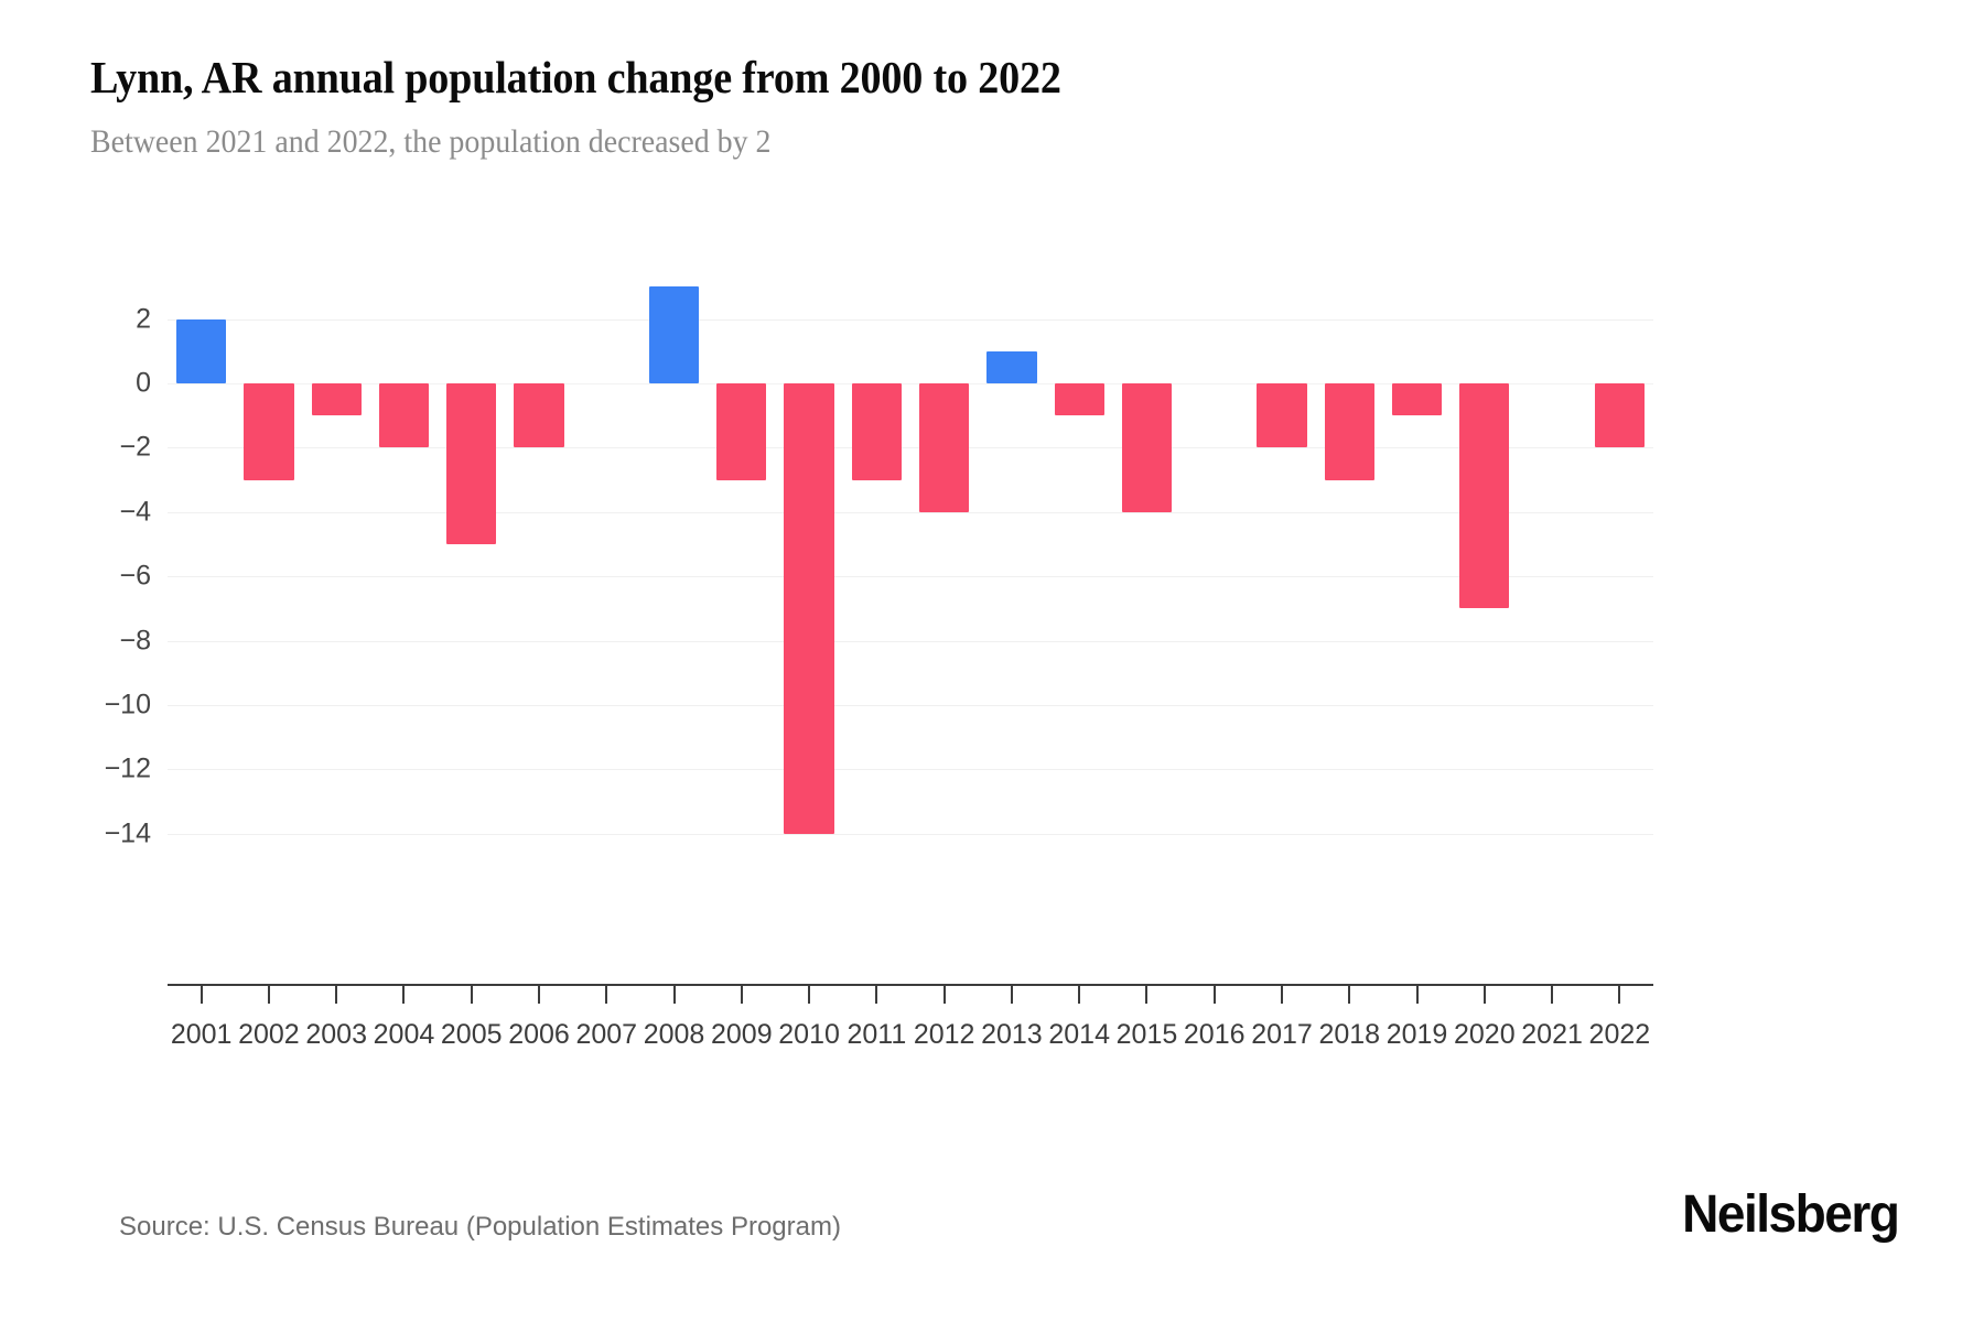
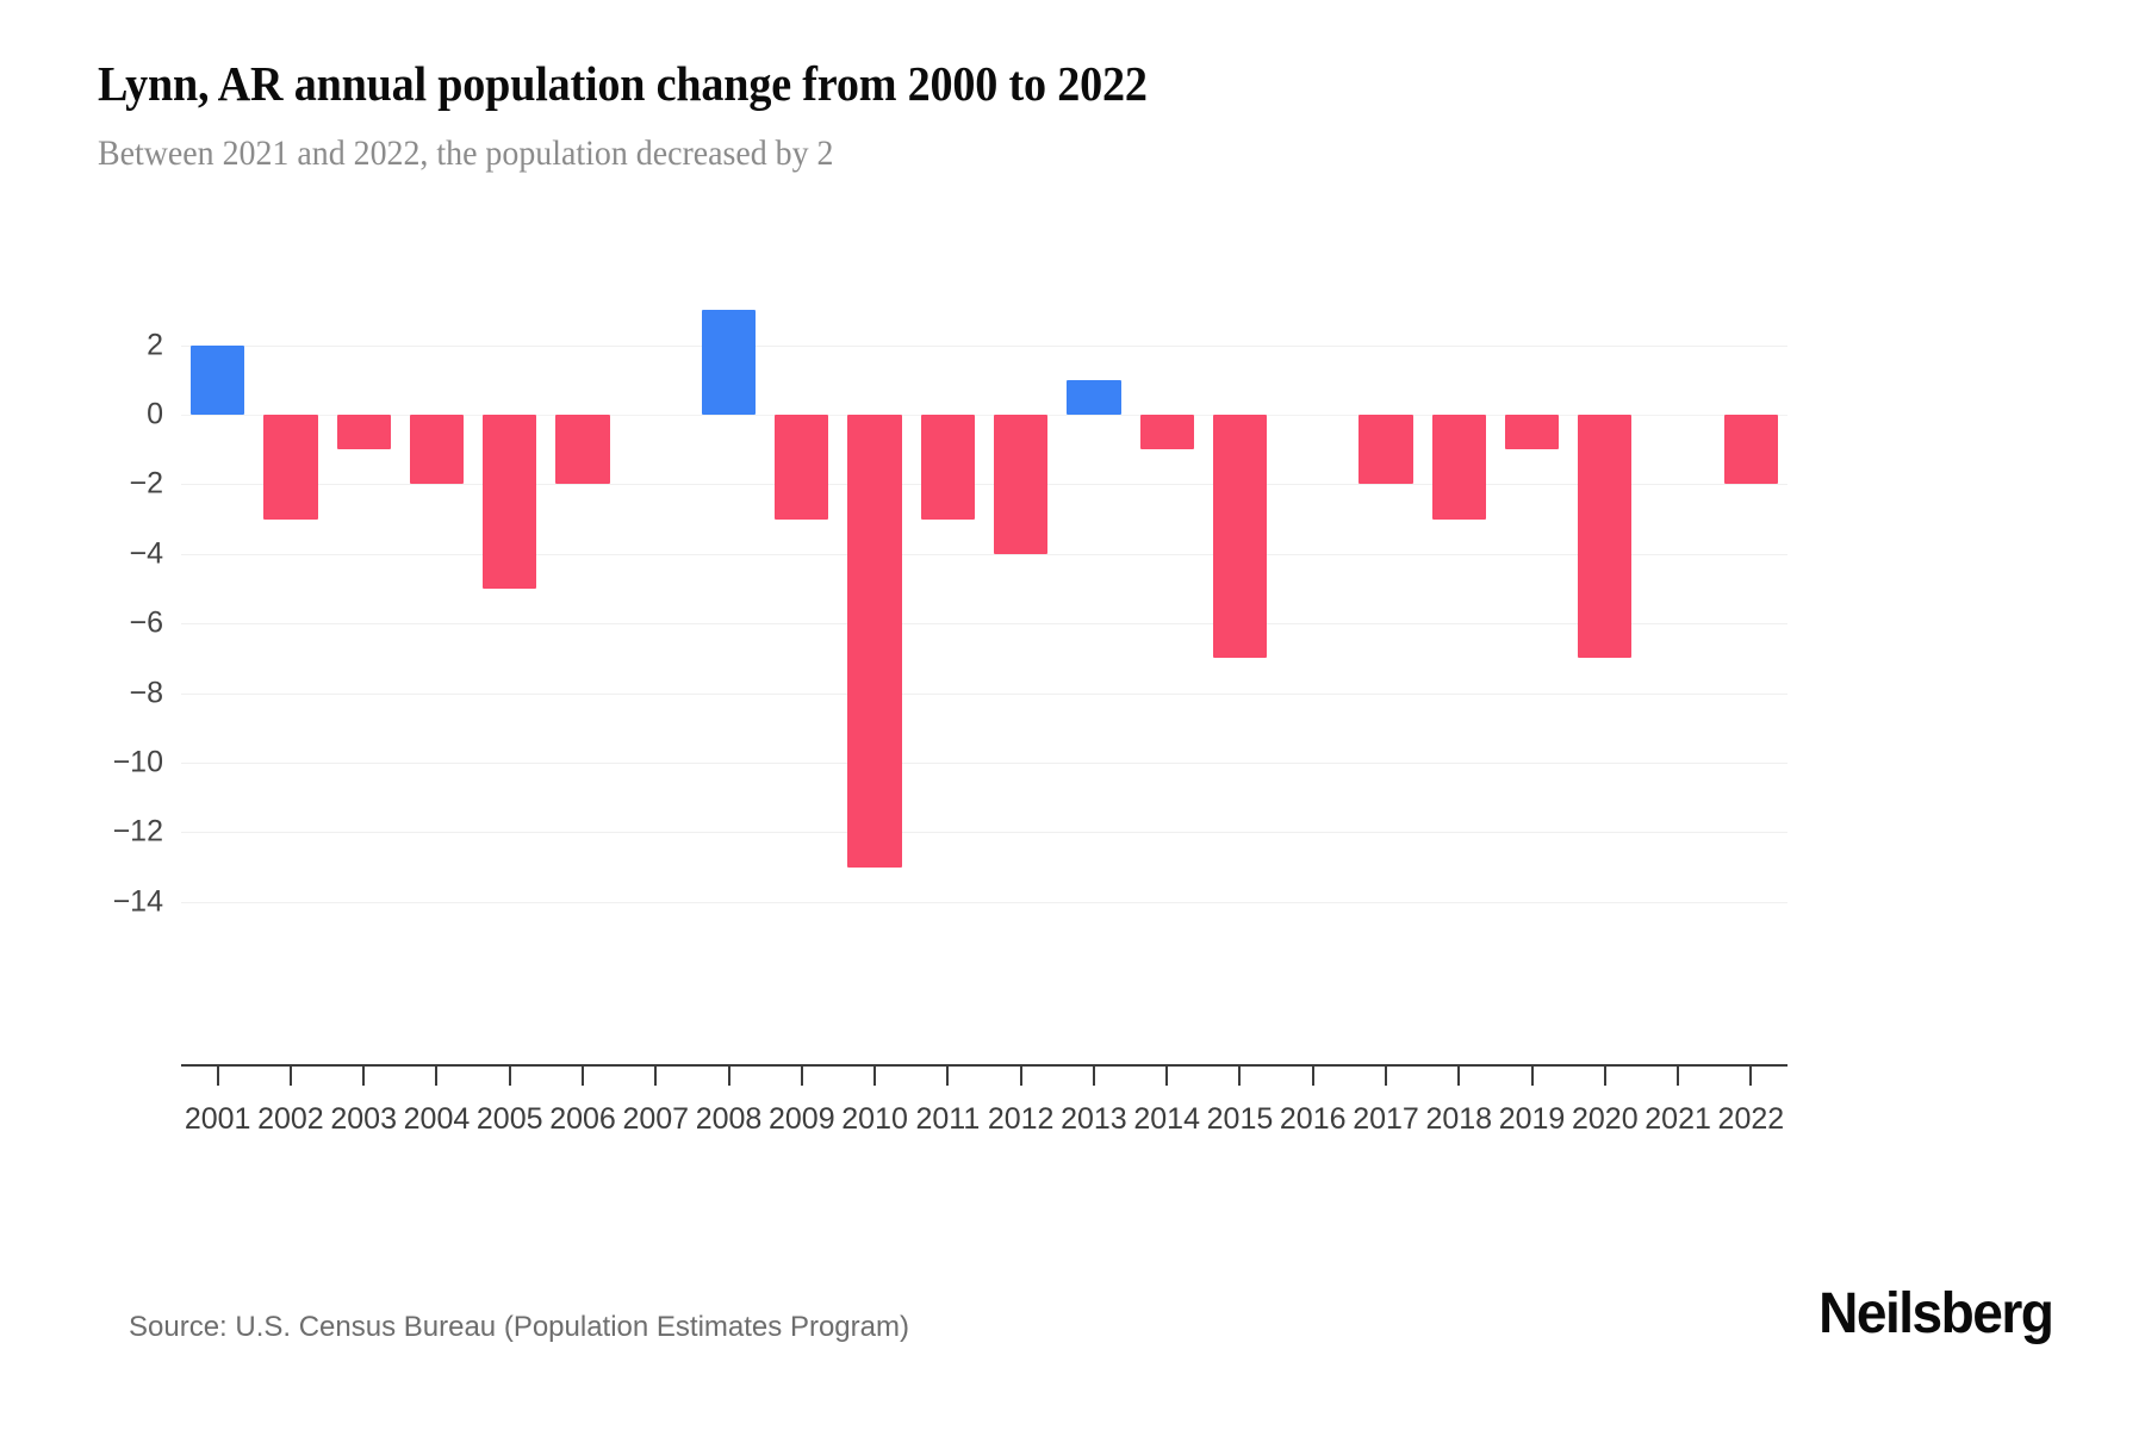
2010: -14 -> -13
2015: -4 -> -7
